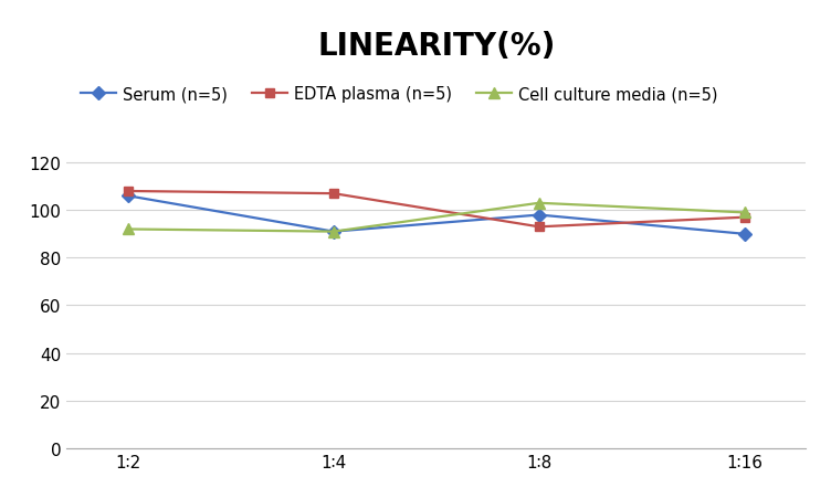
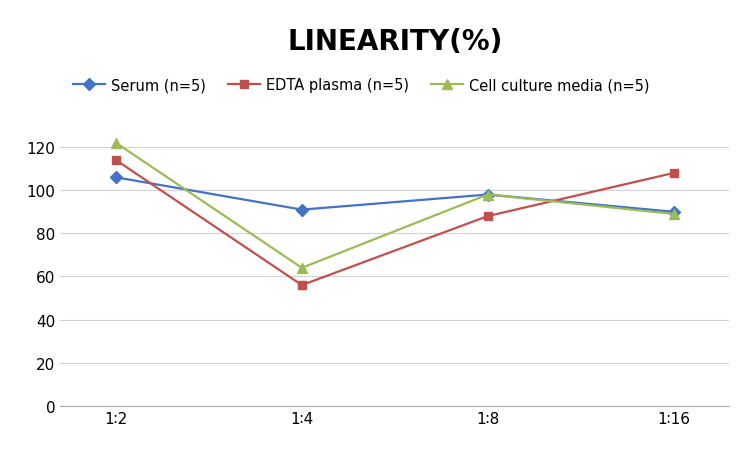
EDTA plasma (n=5)/1∶2: 108 -> 114
Cell culture media (n=5)/1∶2: 92 -> 122
EDTA plasma (n=5)/1∶4: 107 -> 56
Cell culture media (n=5)/1∶4: 91 -> 64
EDTA plasma (n=5)/1∶8: 93 -> 88
Cell culture media (n=5)/1∶8: 103 -> 98
EDTA plasma (n=5)/1∶16: 97 -> 108
Cell culture media (n=5)/1∶16: 99 -> 89
